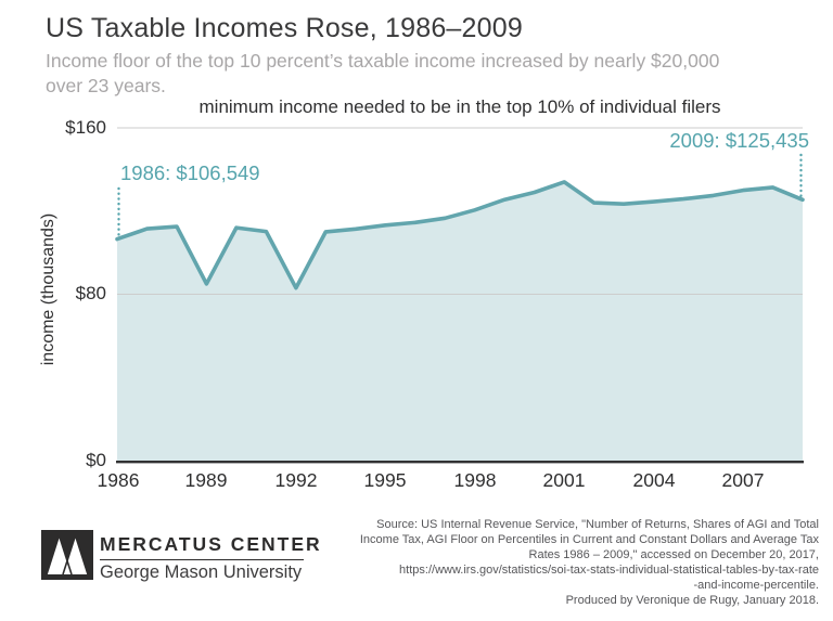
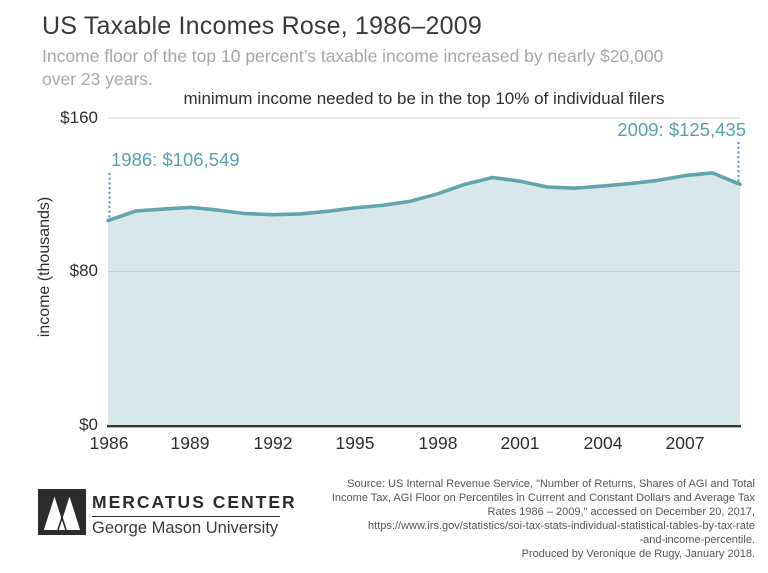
1989: $85 -> $113
1992: $83 -> $110
2001: $134 -> $127
